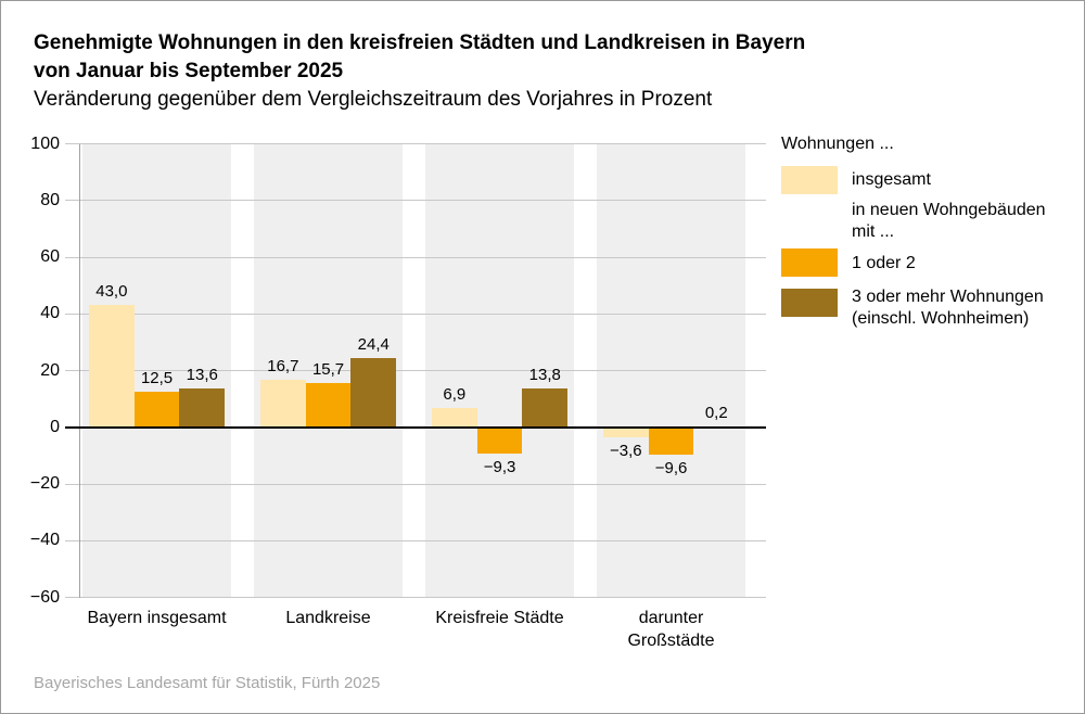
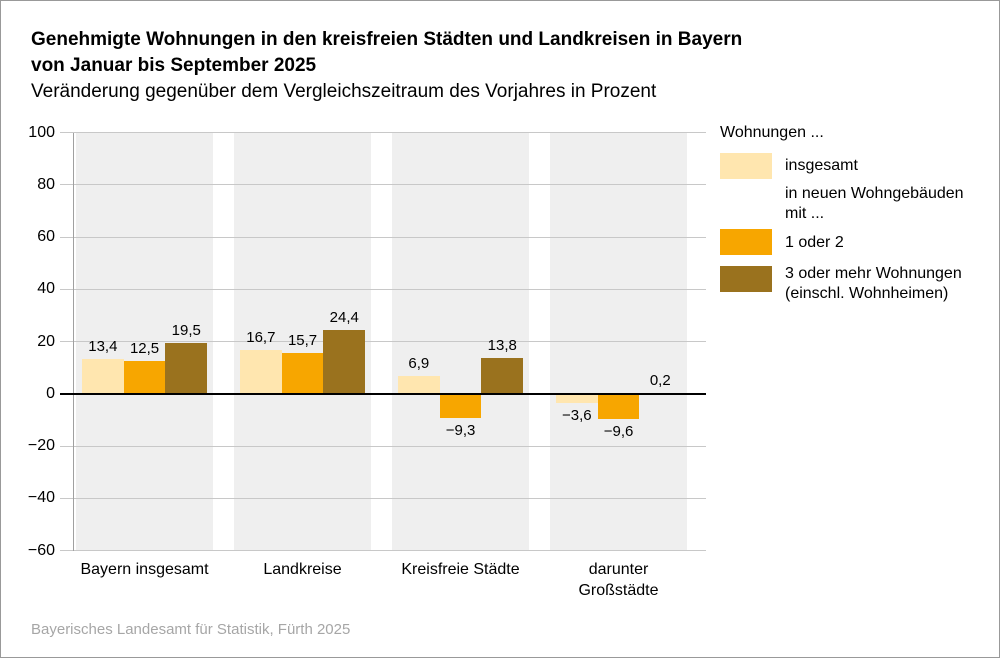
insgesamt/Bayern insgesamt: 43,0 -> 13,4
3 oder mehr Wohnungen (einschl. Wohnheimen)/Bayern insgesamt: 13,6 -> 19,5
